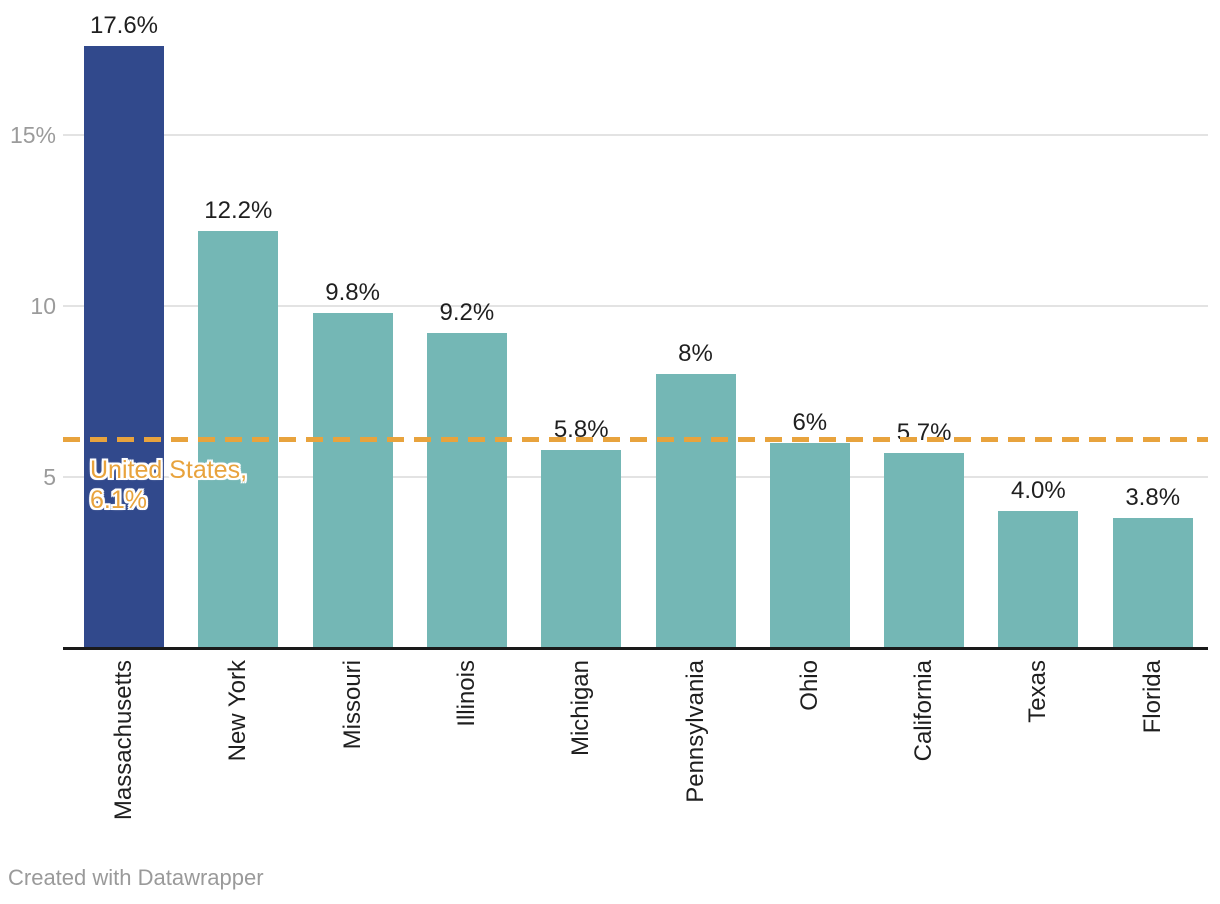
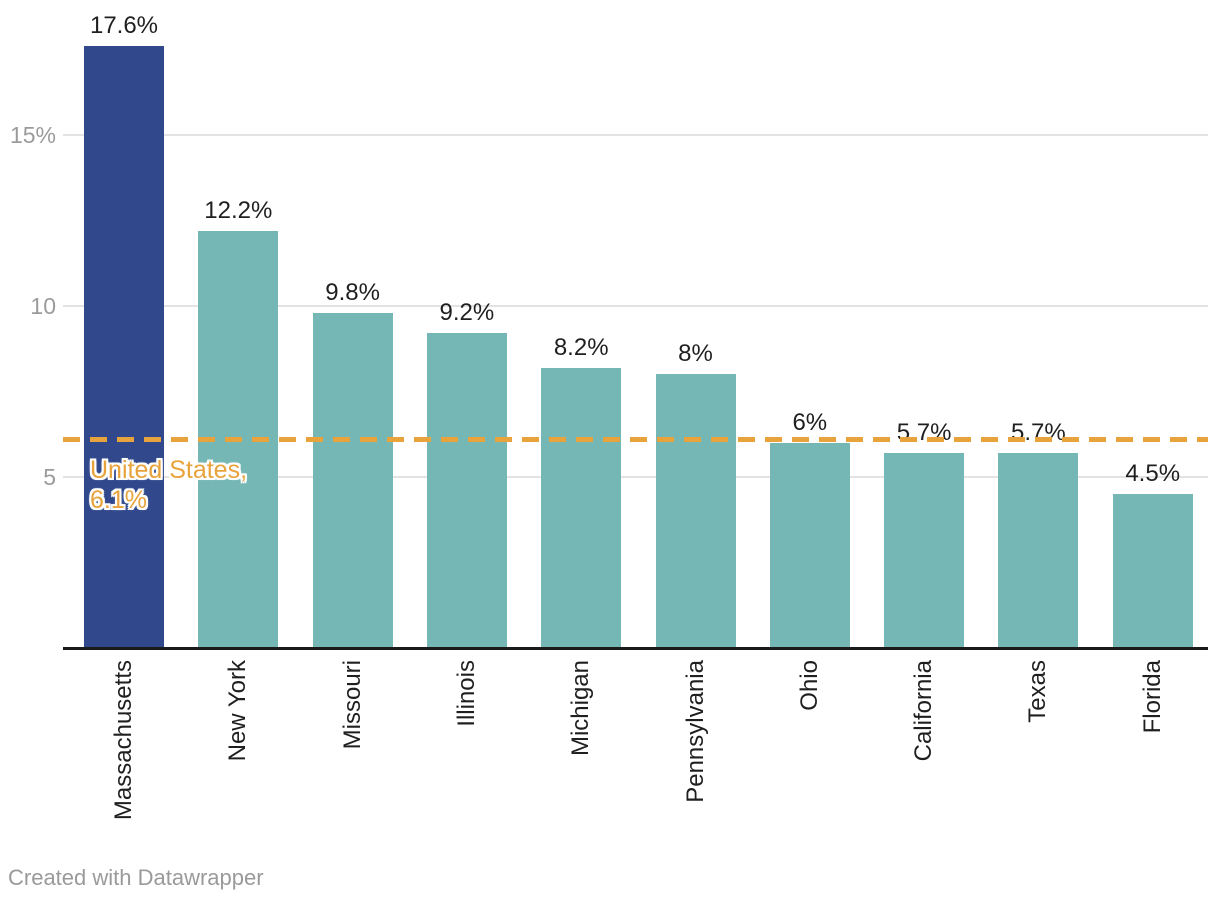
Michigan: 5.8% -> 8.2%
Texas: 4.0% -> 5.7%
Florida: 3.8% -> 4.5%
